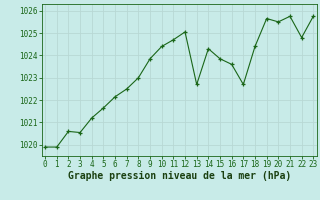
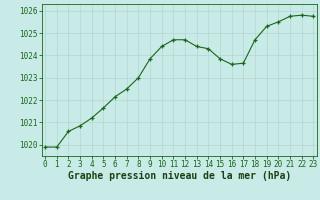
3: 1020.55 -> 1020.85
12: 1025.05 -> 1024.70
13: 1022.70 -> 1024.40
17: 1022.70 -> 1023.65
18: 1024.40 -> 1024.70
19: 1025.65 -> 1025.30
22: 1024.80 -> 1025.80
